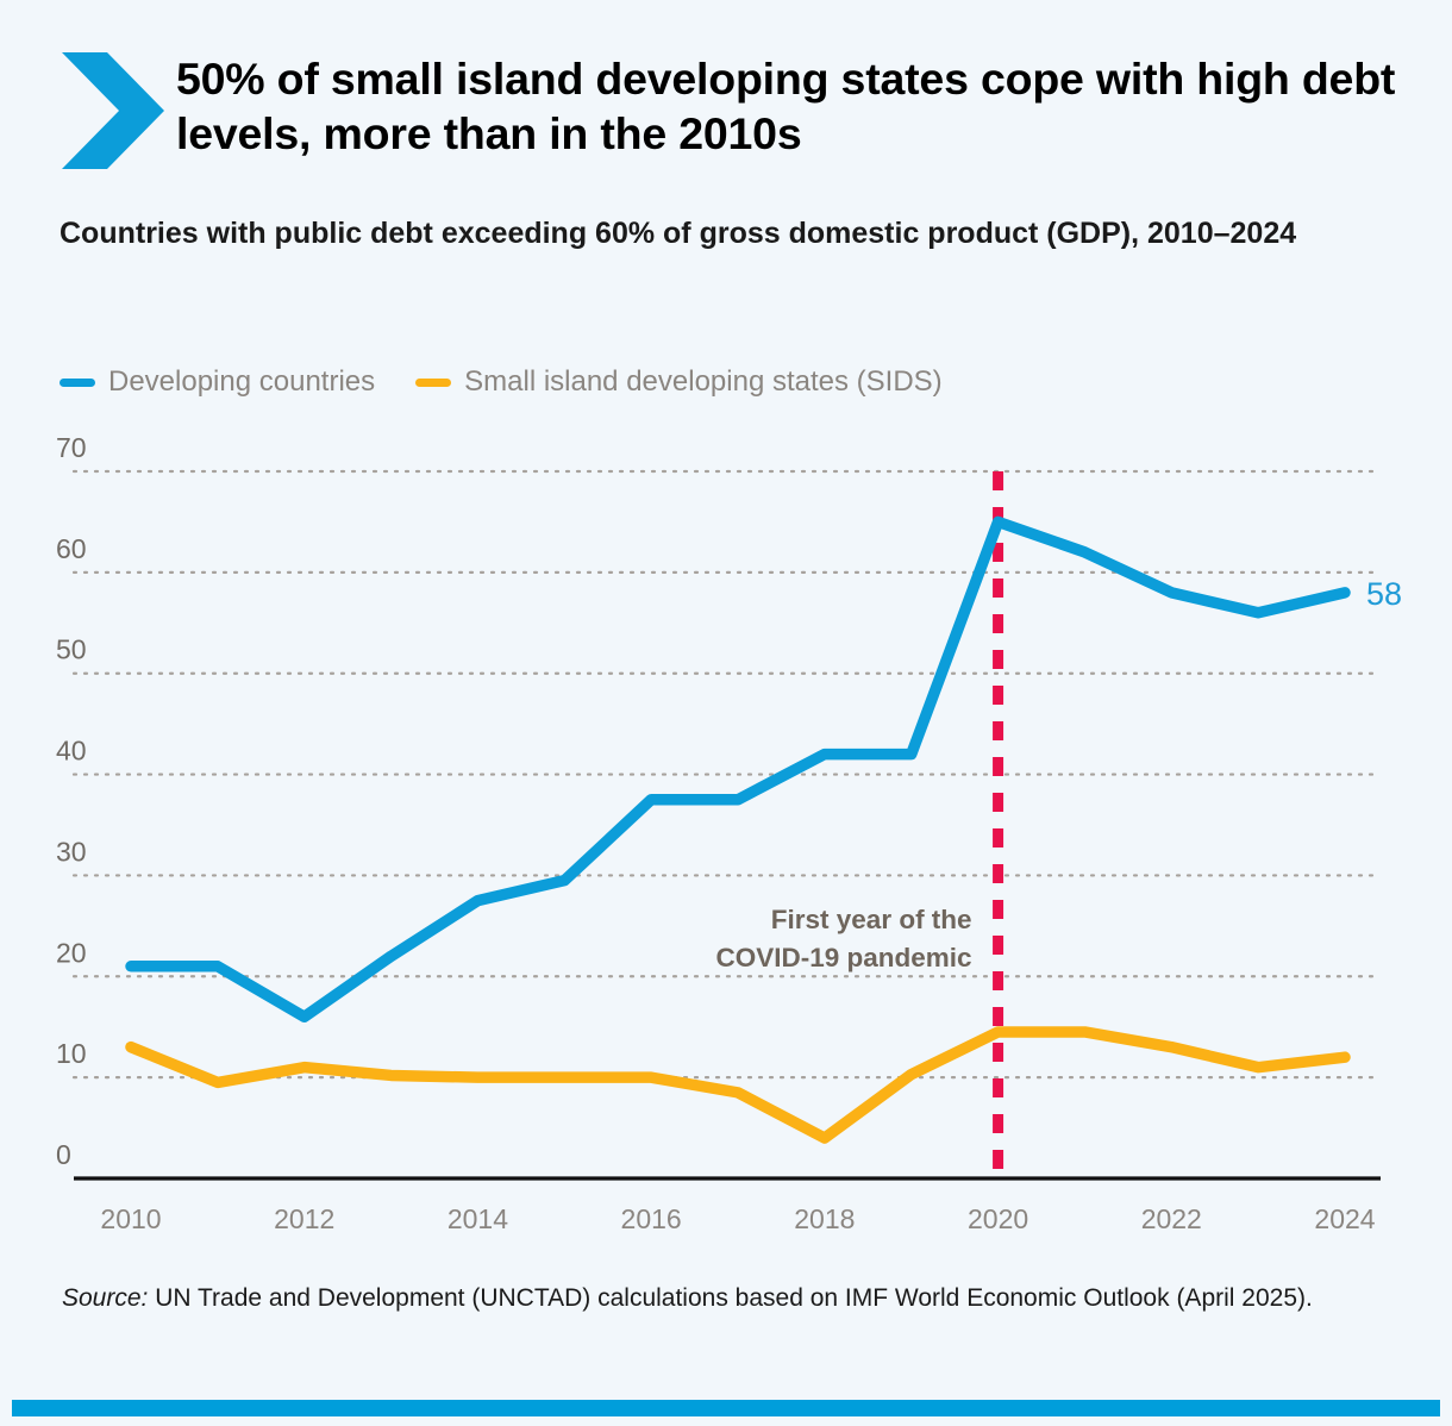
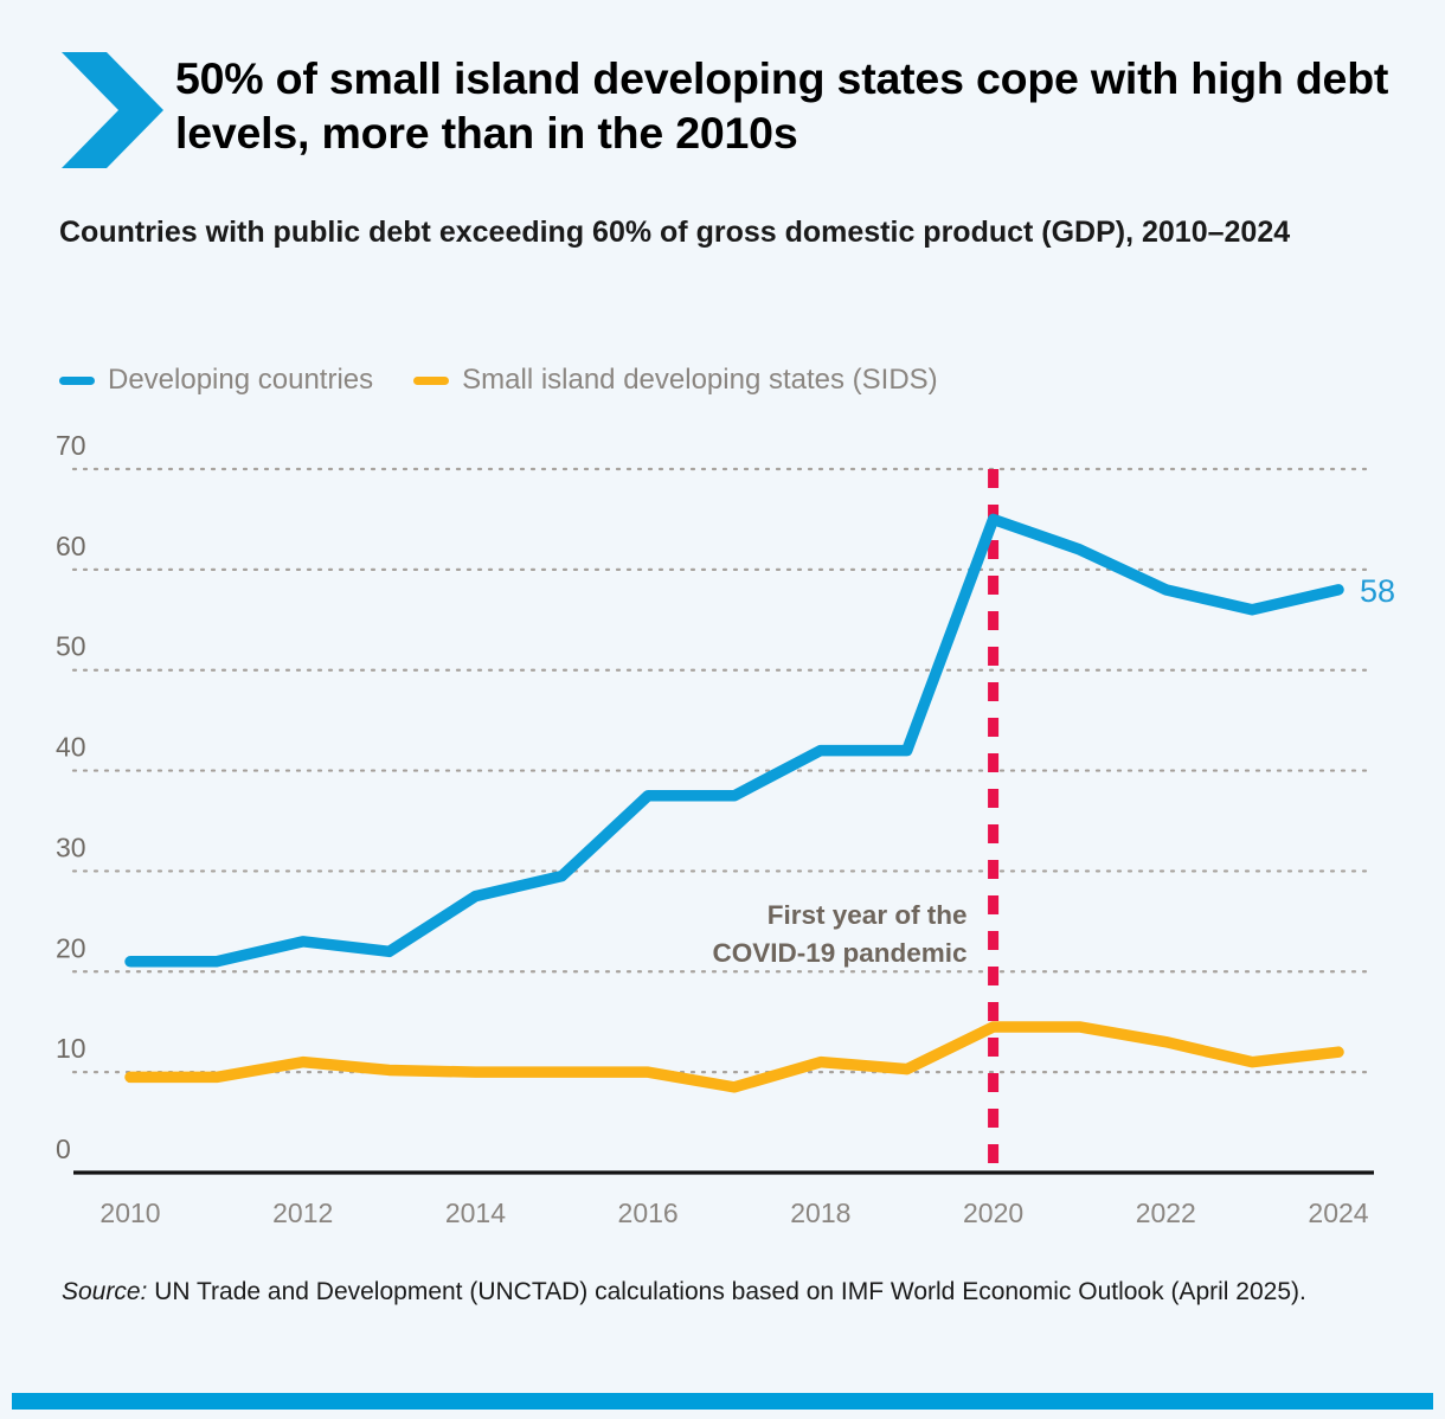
Small island developing states (SIDS)/2010: 13 -> 10
Developing countries/2012: 16 -> 23
Small island developing states (SIDS)/2018: 4 -> 11
